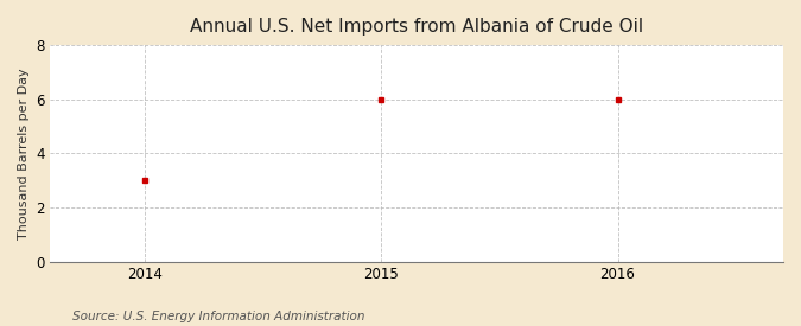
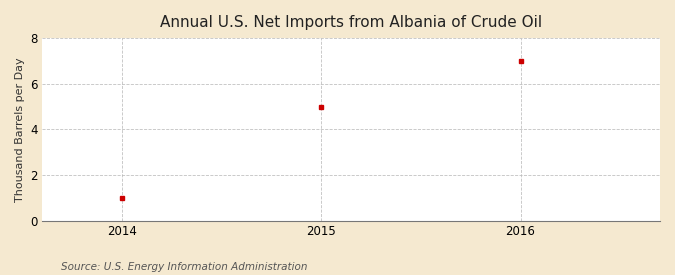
2014: 3 -> 1
2015: 6 -> 5
2016: 6 -> 7
